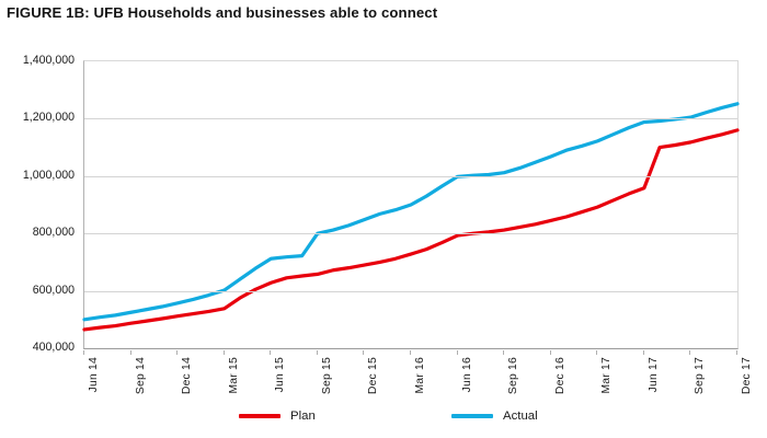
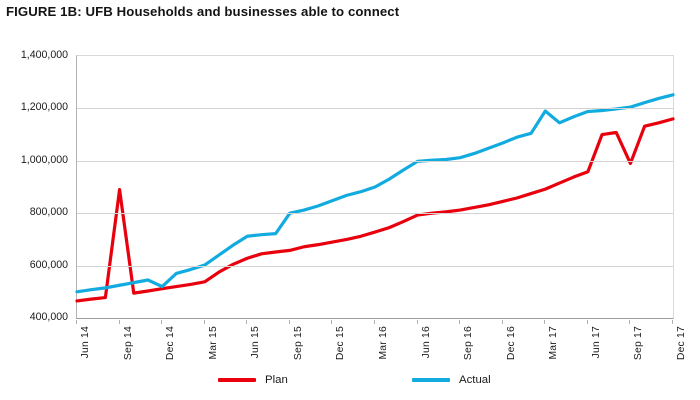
Plan/Sep 14: 490000 -> 890000
Actual/Dec 14: 560000 -> 520000
Actual/Mar 17: 1120000 -> 1190000
Plan/Sep 17: 1120000 -> 990000
